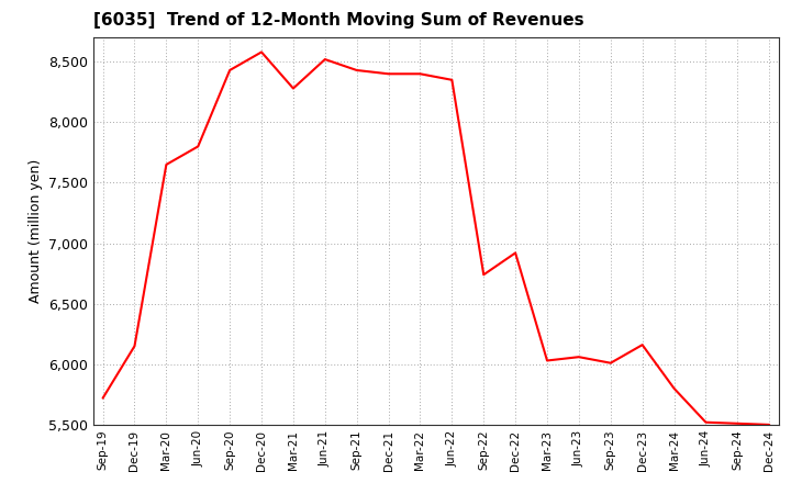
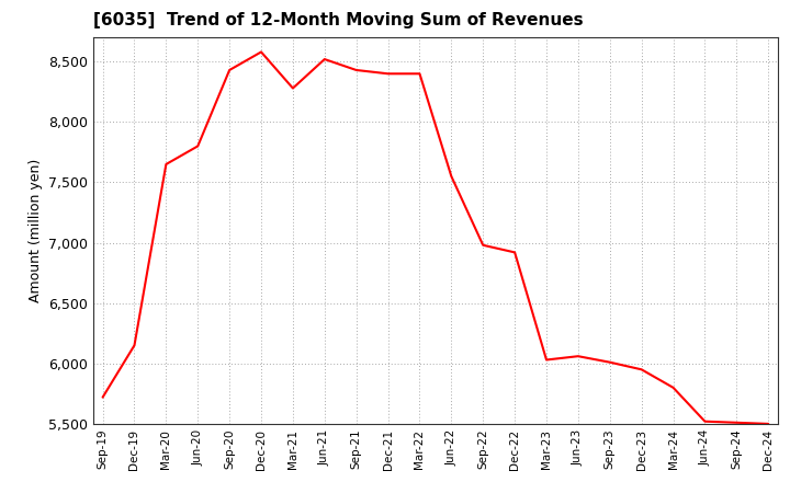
Jun-22: 8,350 -> 7,550
Sep-22: 6,740 -> 6,980
Dec-23: 6,160 -> 5,950
